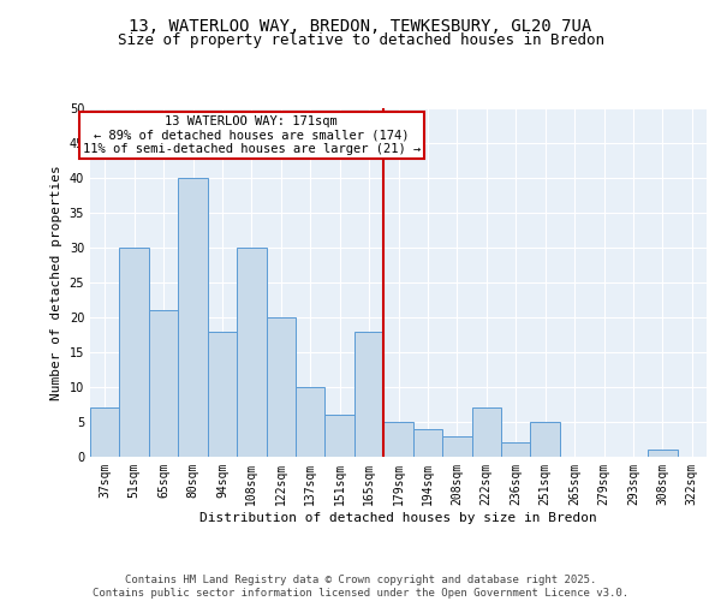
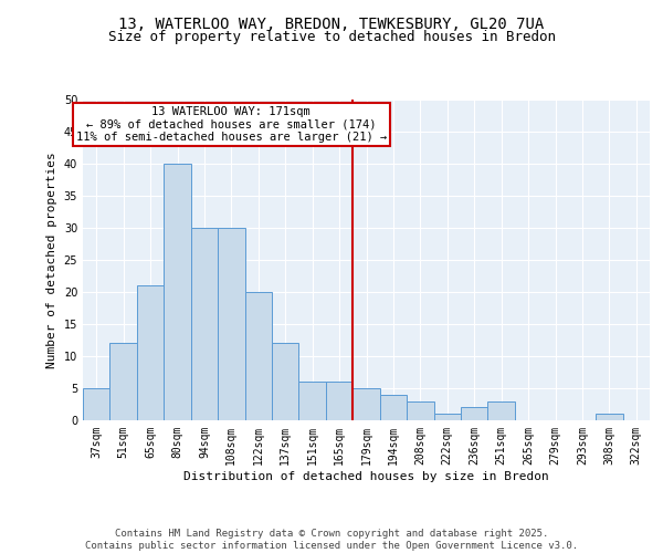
37sqm: 7 -> 5
51sqm: 30 -> 12
94sqm: 18 -> 30
137sqm: 10 -> 12
165sqm: 18 -> 6
222sqm: 7 -> 1
251sqm: 5 -> 3
